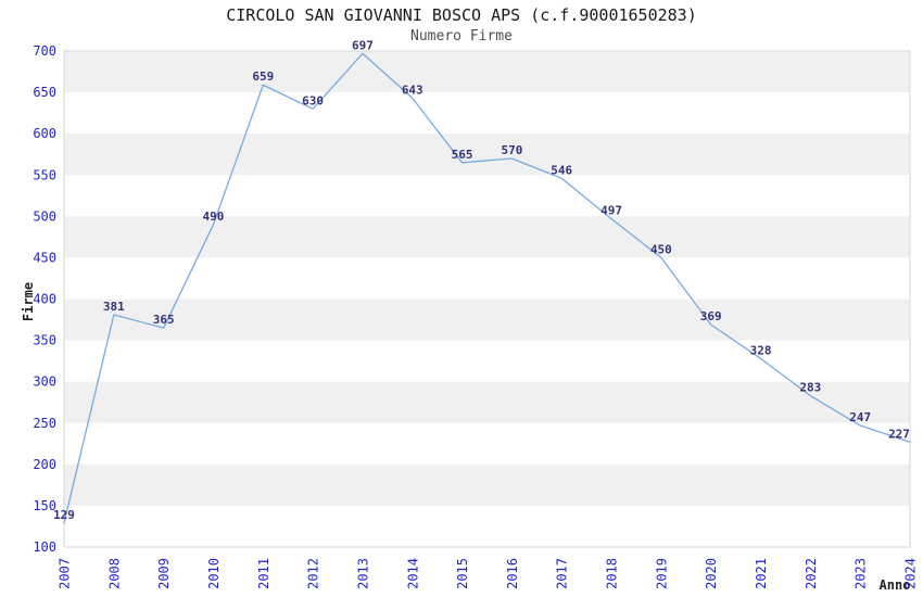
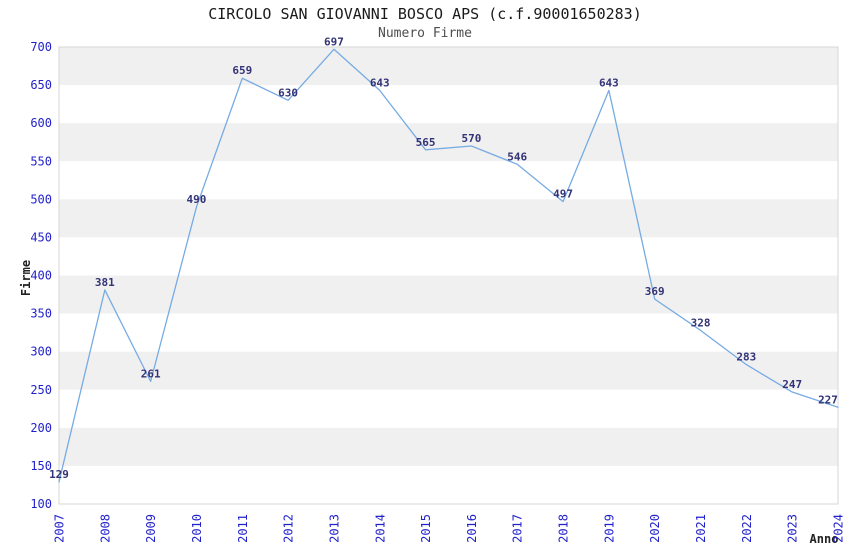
2009: 365 -> 261
2019: 450 -> 643
